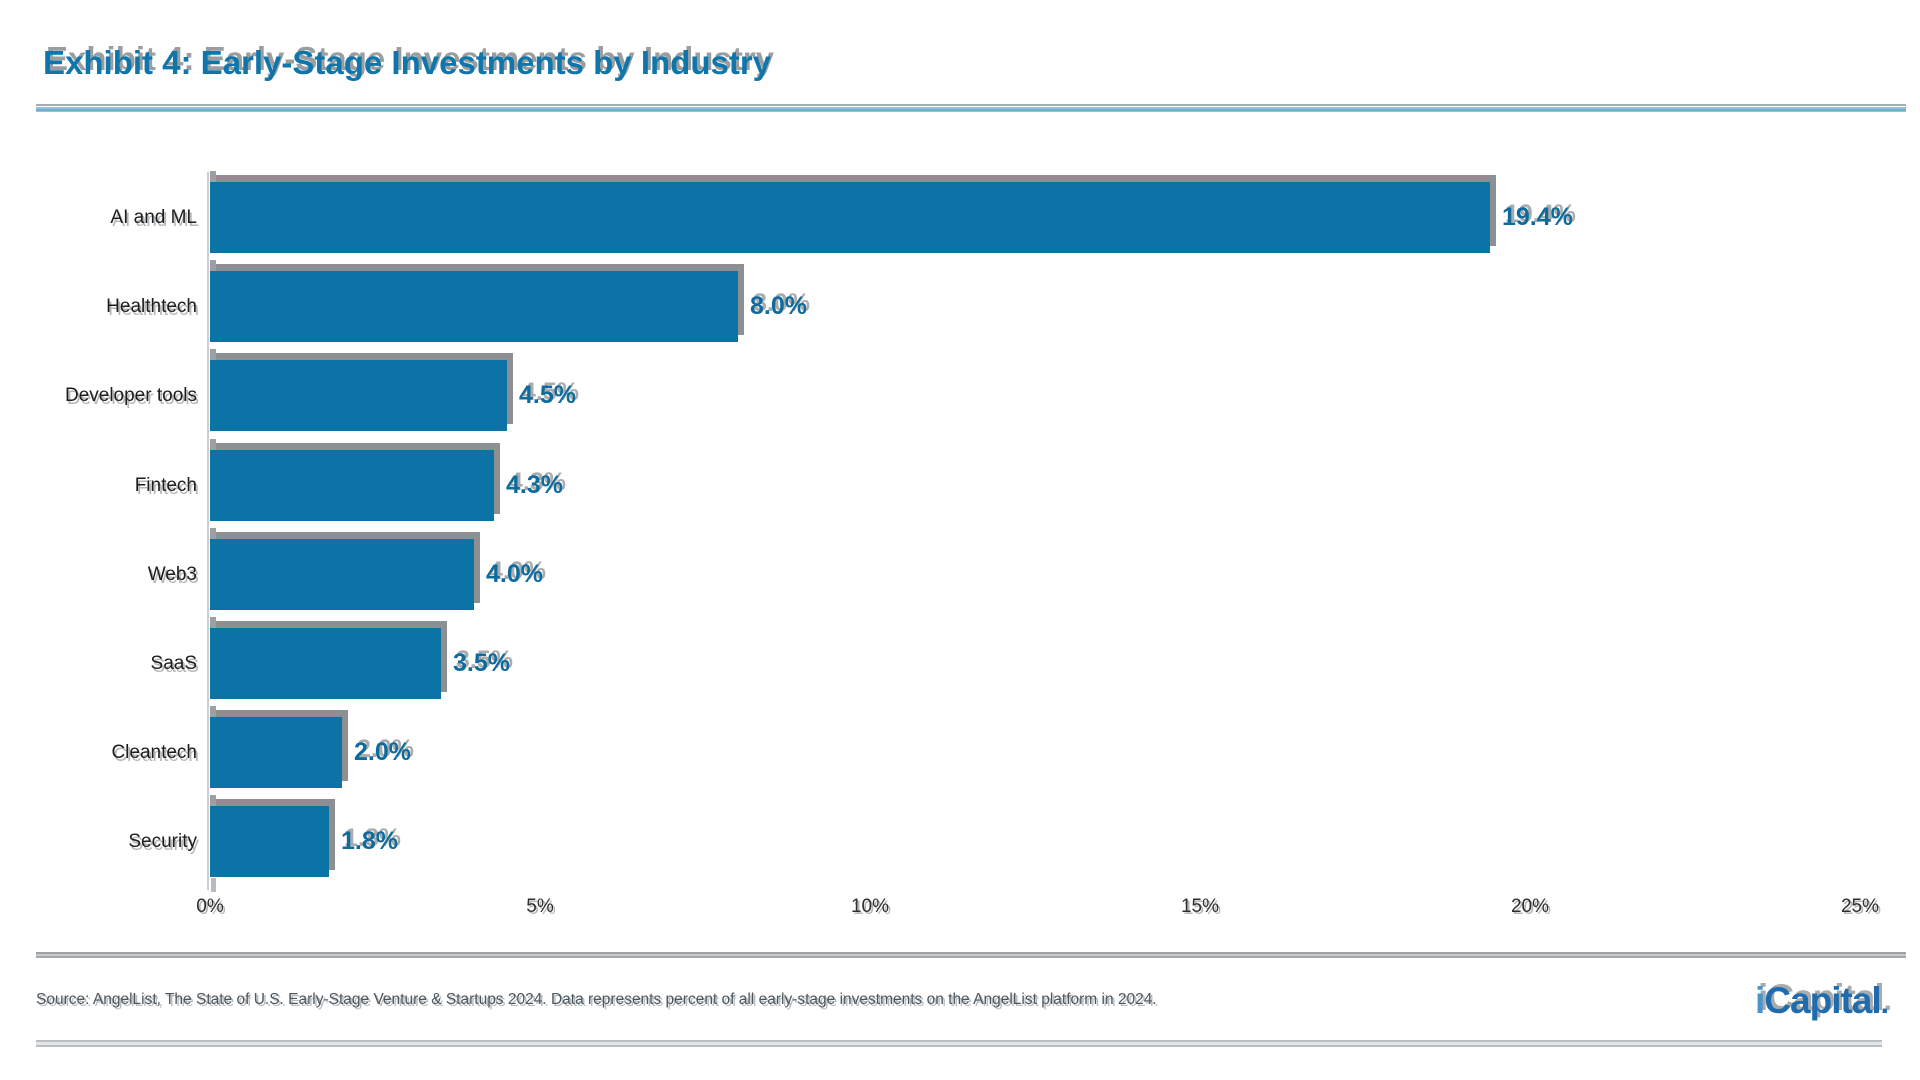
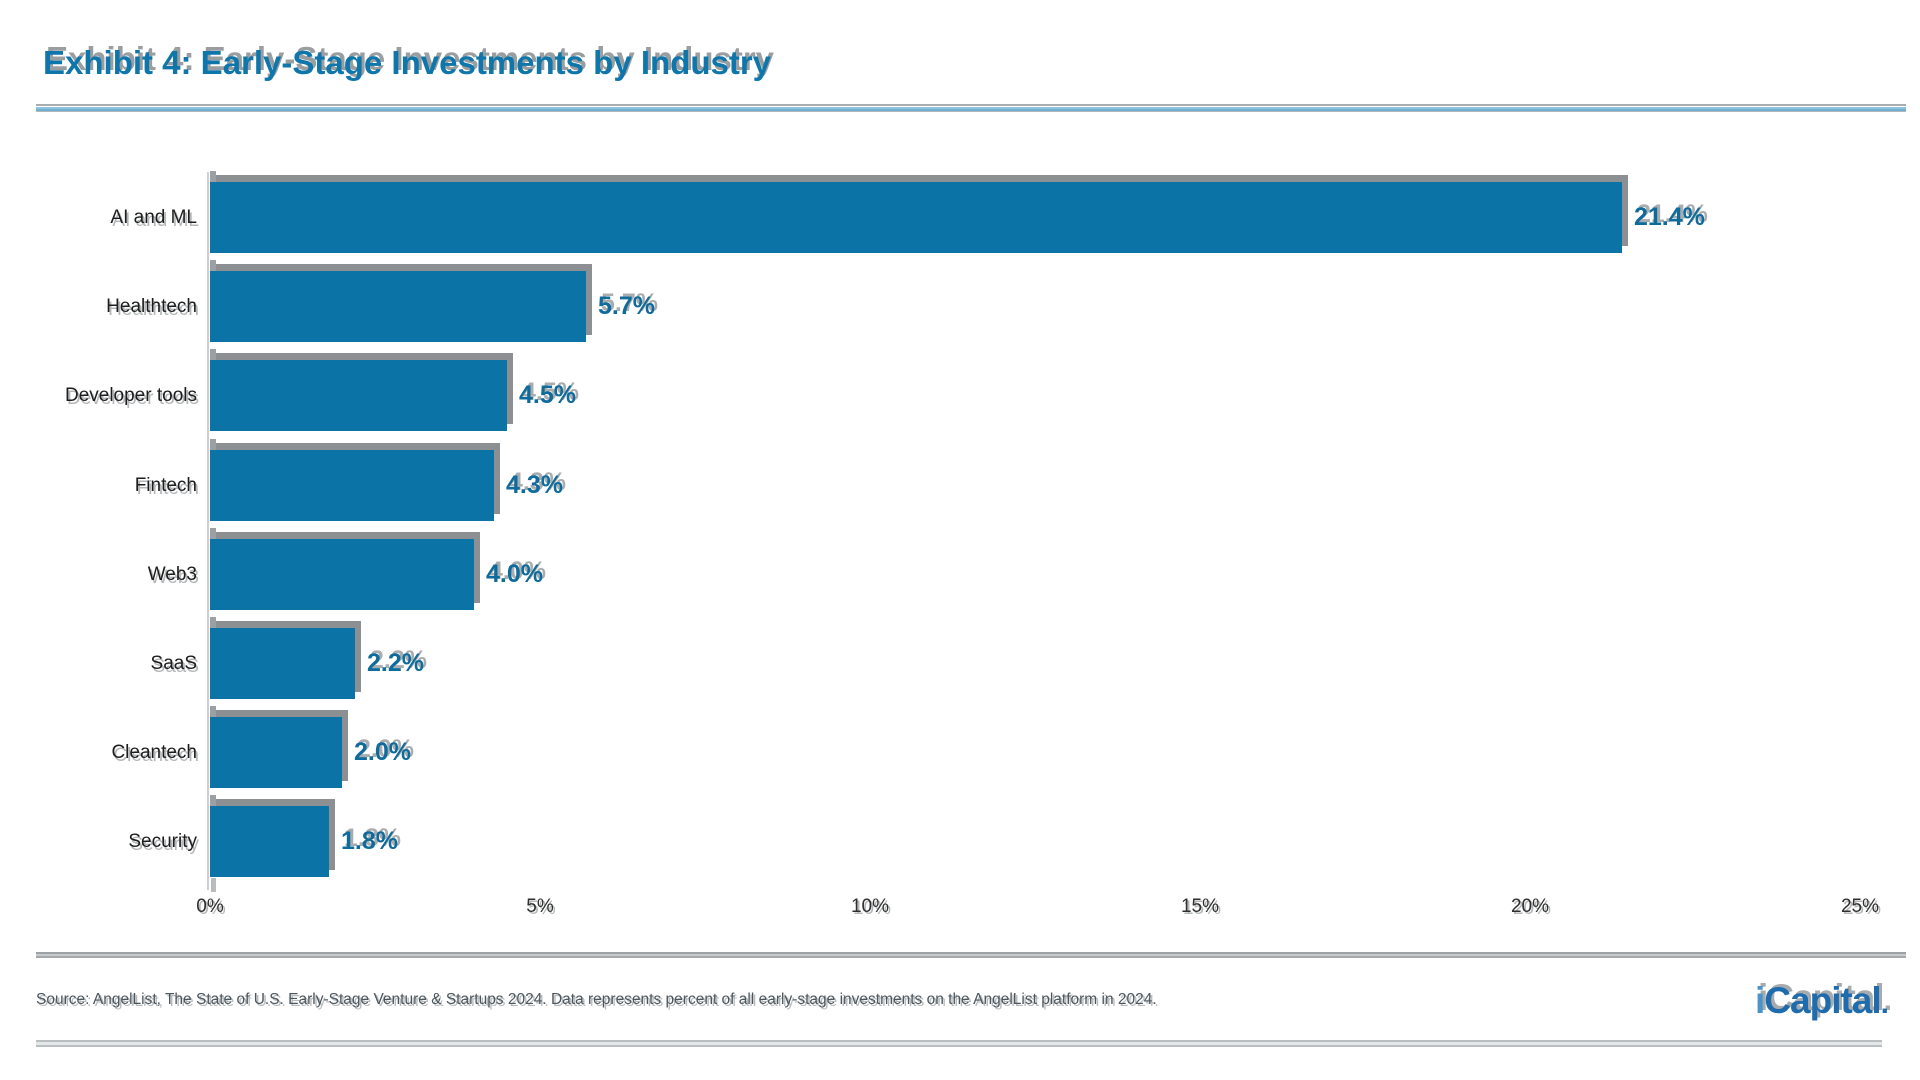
AI and ML: 19.4% -> 21.4%
Healthtech: 8.0% -> 5.7%
SaaS: 3.5% -> 2.2%
